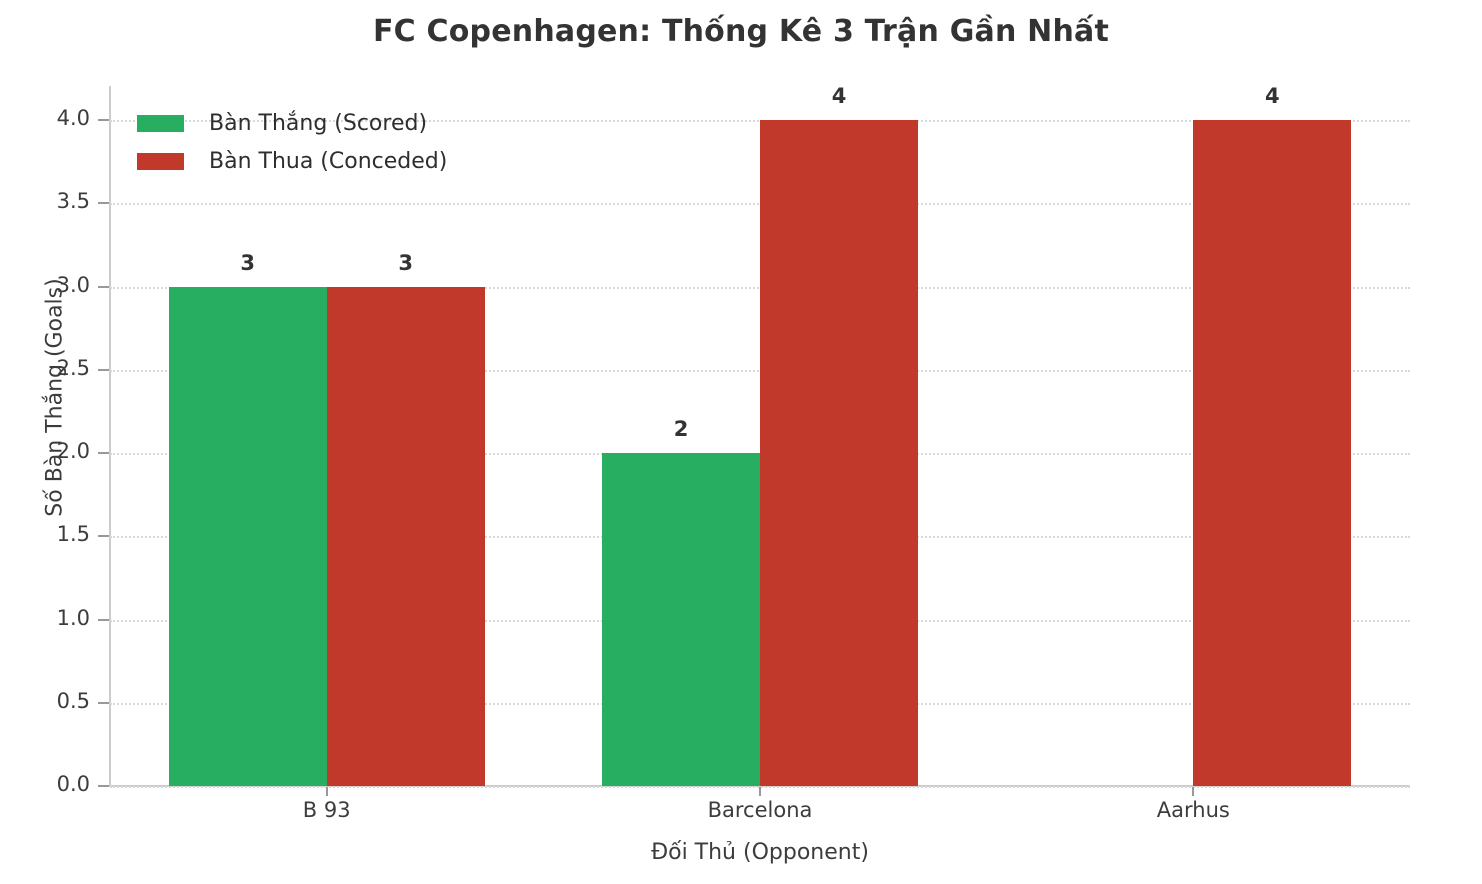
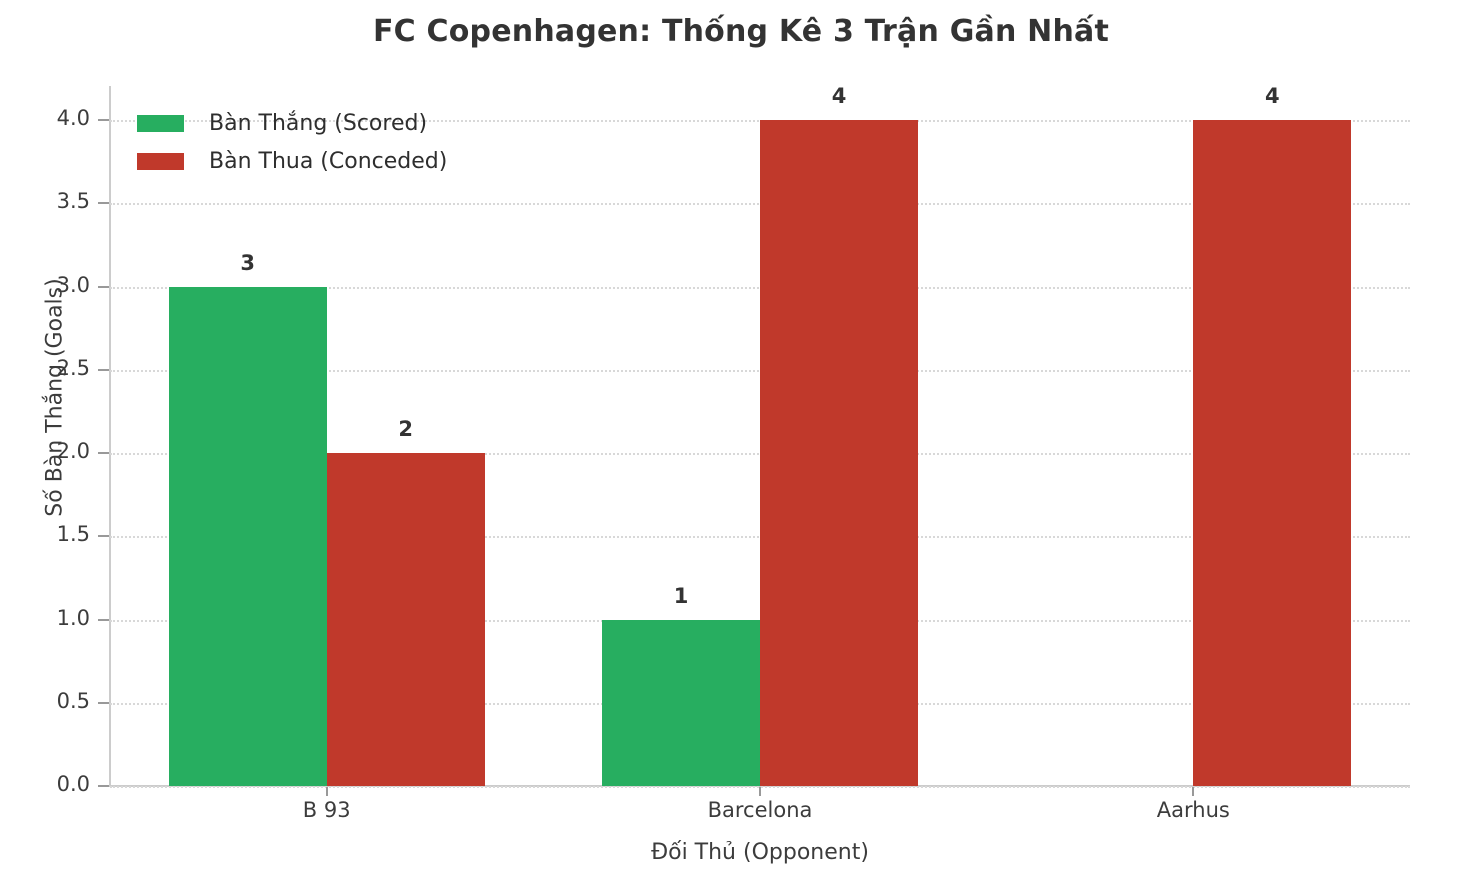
Bàn Thua (Conceded)/B 93: 3 -> 2
Bàn Thắng (Scored)/Barcelona: 2 -> 1
